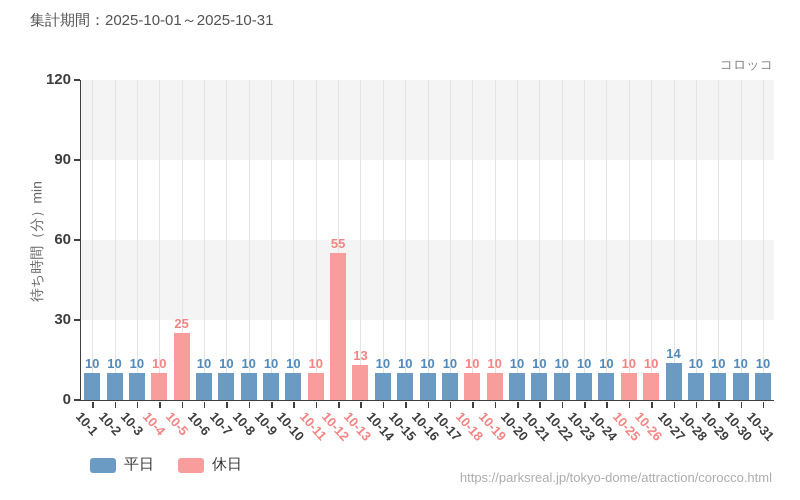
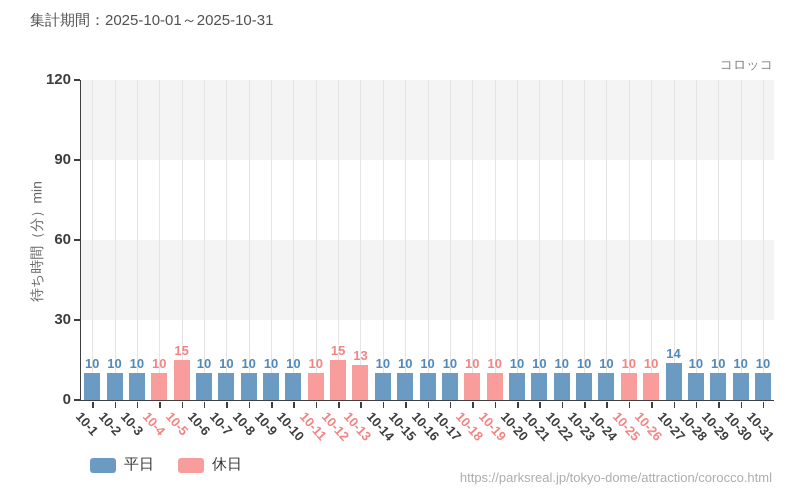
10-5: 25 -> 15
10-12: 55 -> 15
